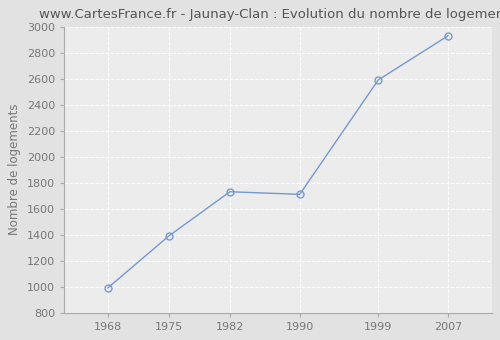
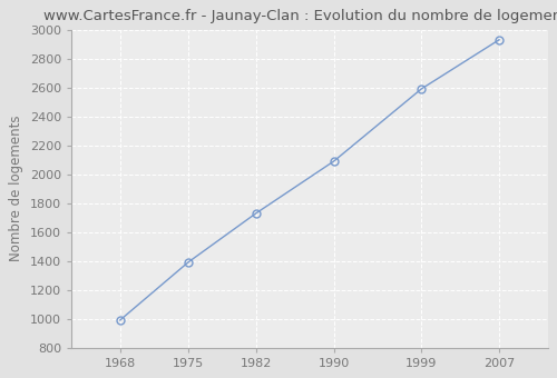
1990: 1710 -> 2090
